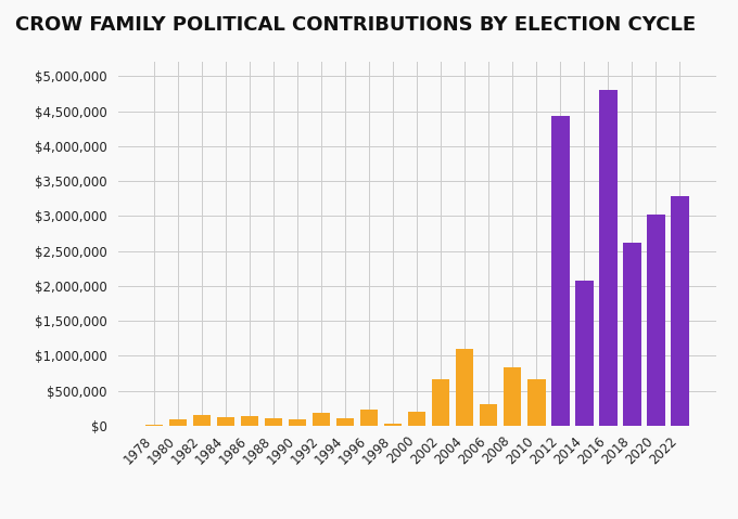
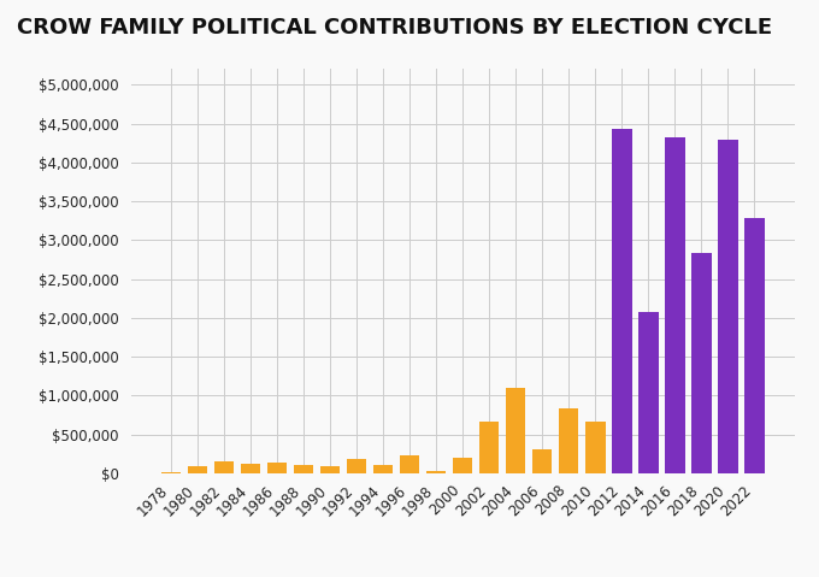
2016: $4,800,000 -> $4,320,000
2018: $2,620,000 -> $2,840,000
2020: $3,020,000 -> $4,300,000
